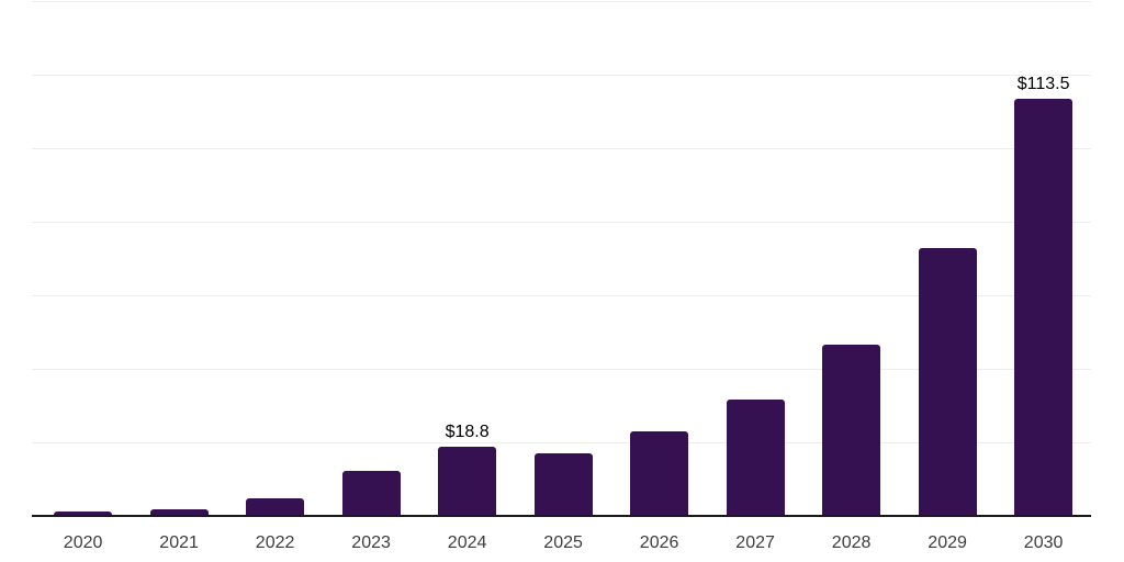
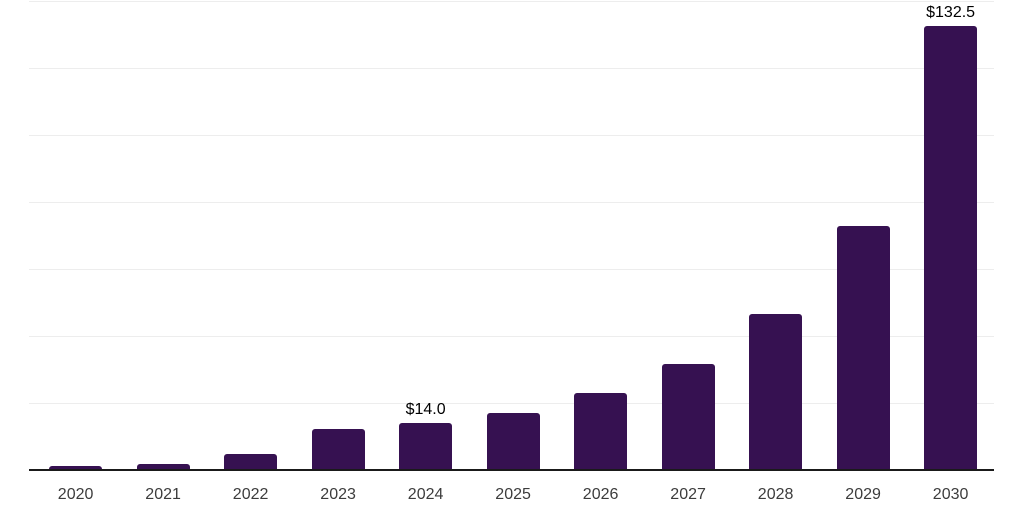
2024: $18.8 -> $14.0
2030: $113.5 -> $132.5
